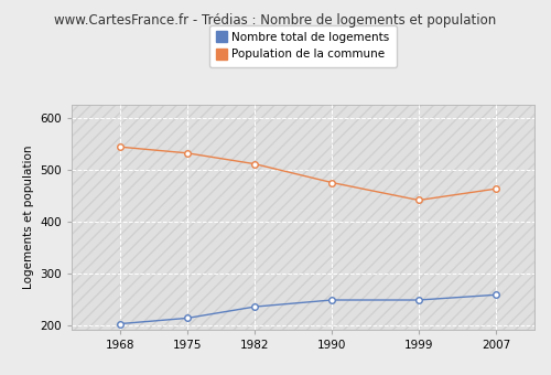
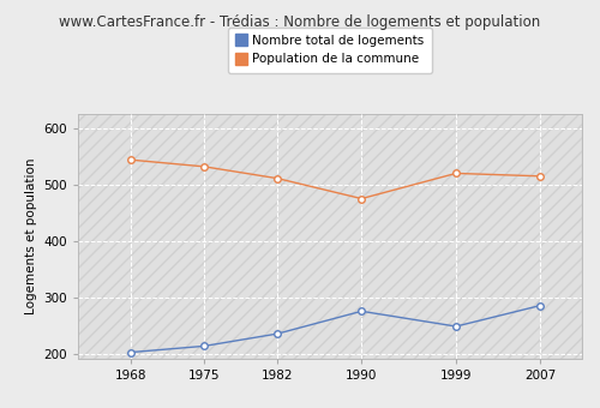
Nombre total de logements/1990: 248 -> 275
Population de la commune/1999: 441 -> 520
Nombre total de logements/2007: 258 -> 285
Population de la commune/2007: 463 -> 515
